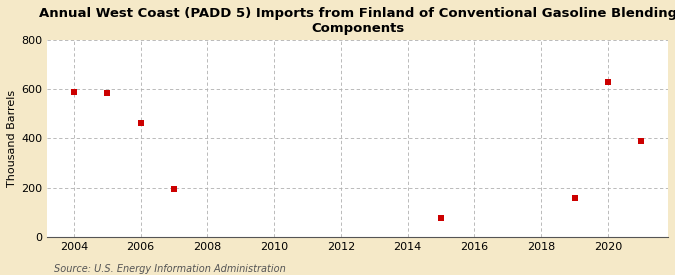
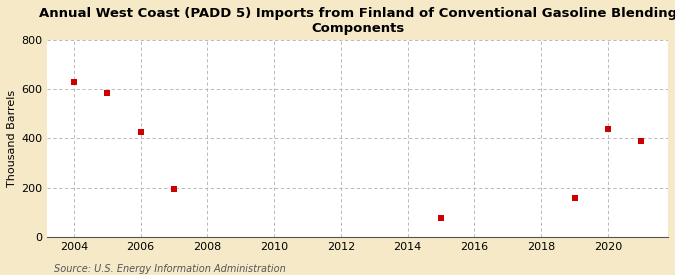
2004: 590 -> 630
2006: 465 -> 427
2020: 630 -> 440
